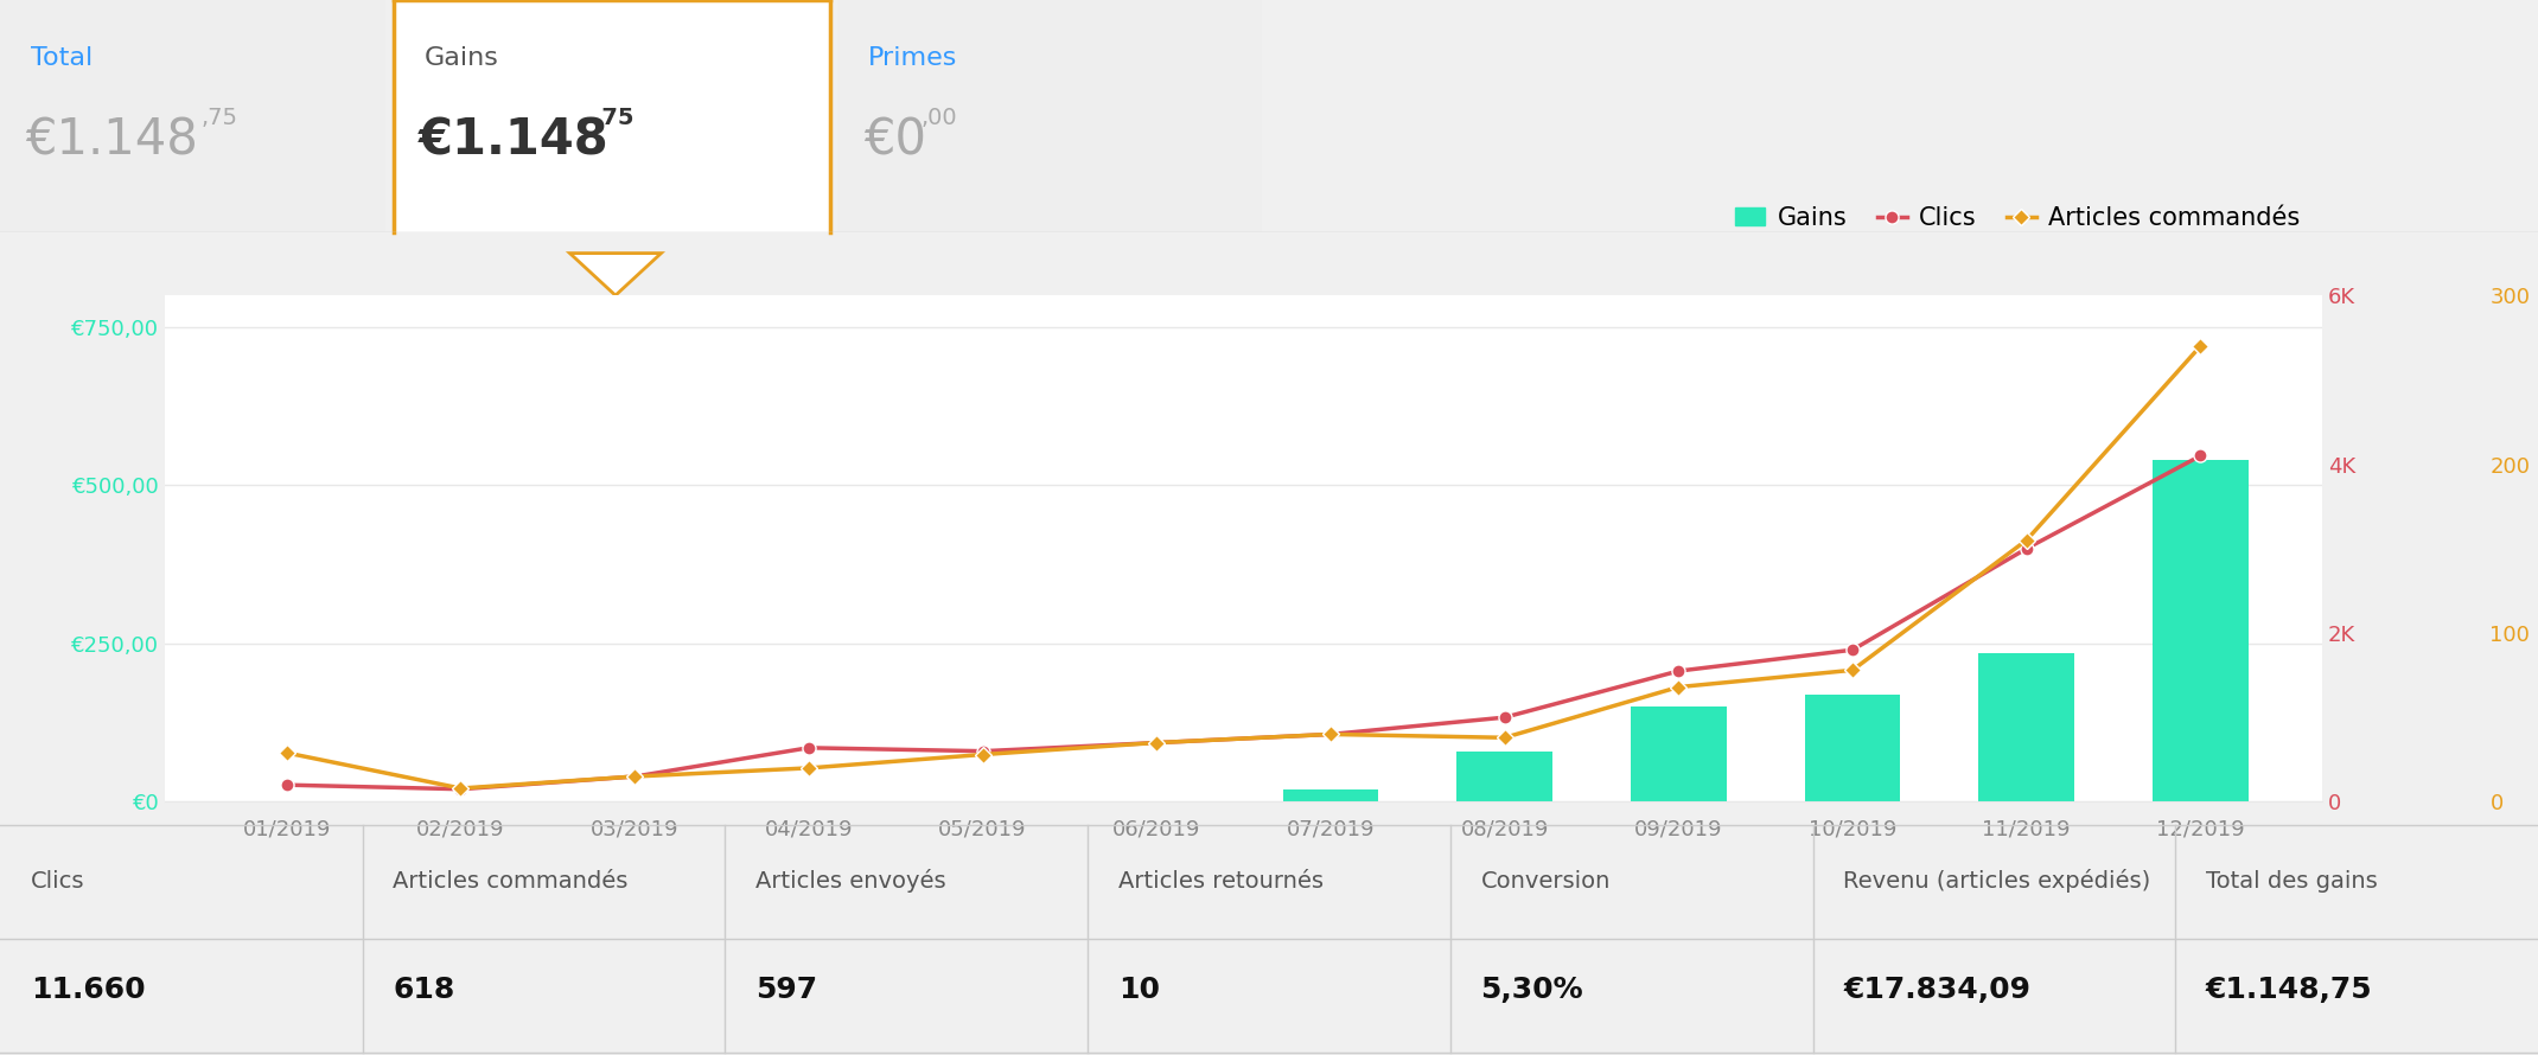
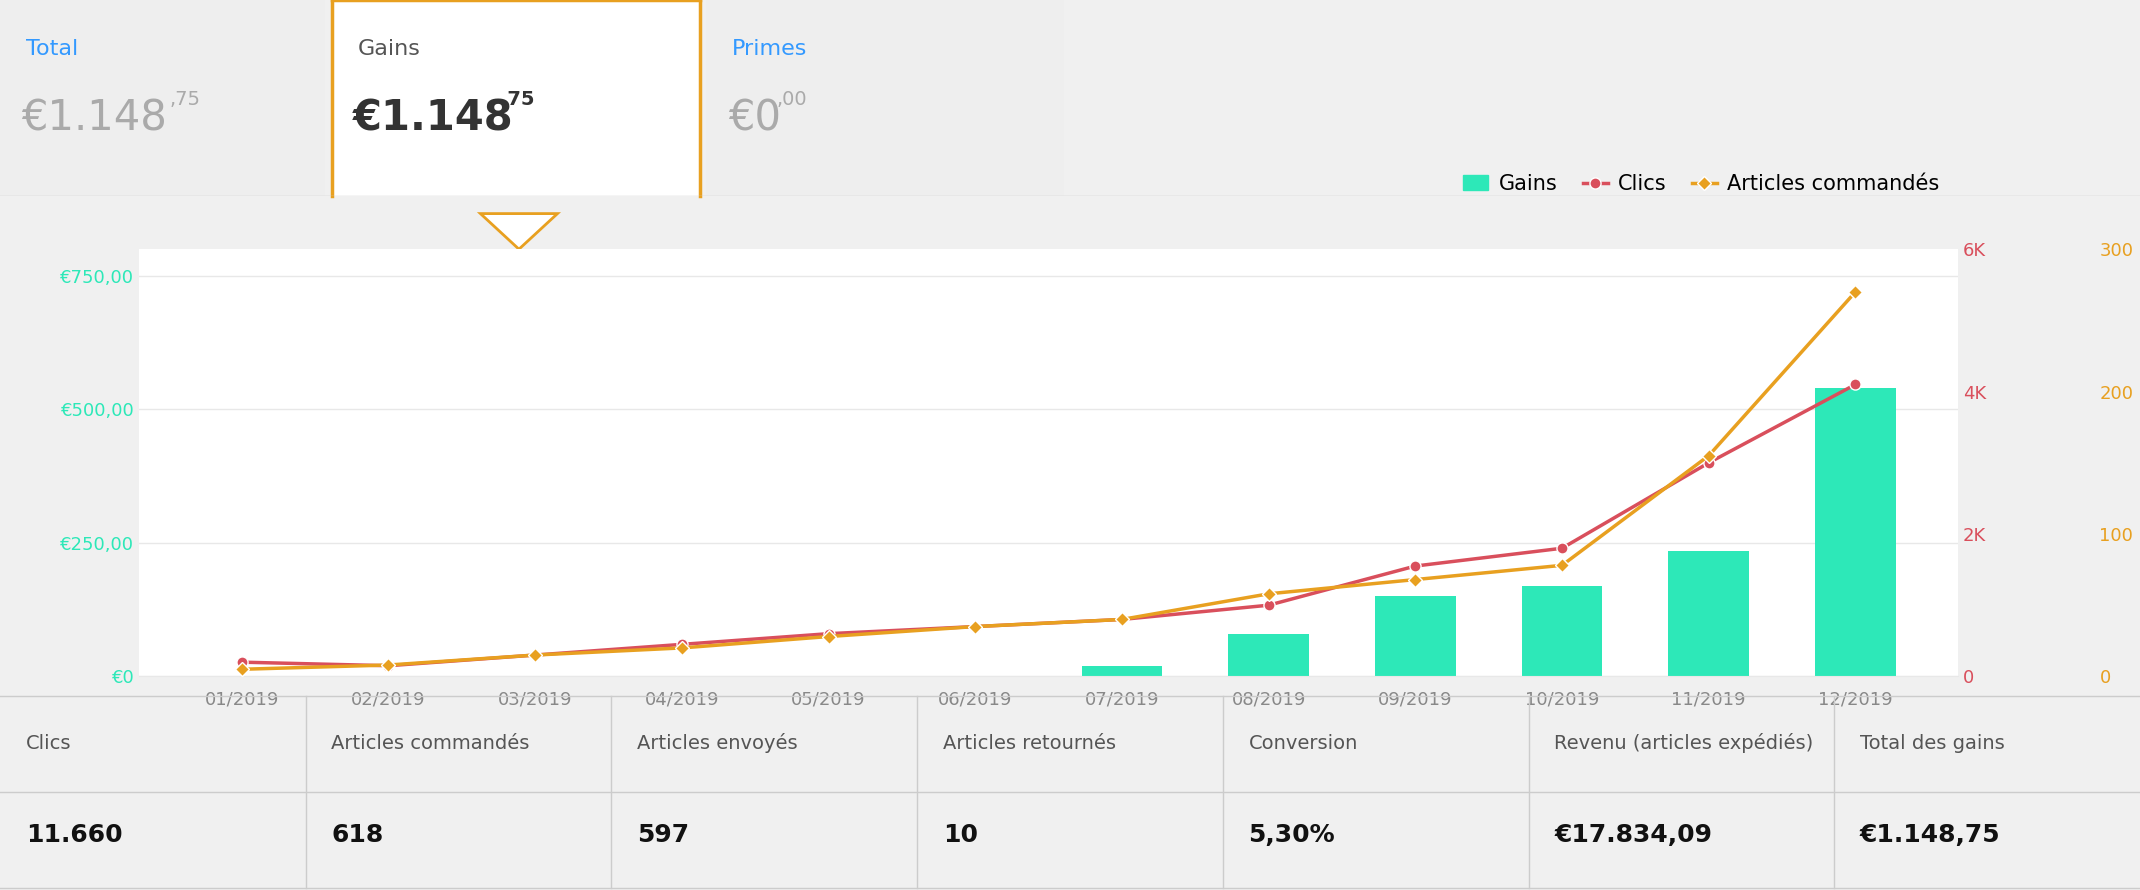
Articles commandés/01/2019: 29 -> 5
Clics/04/2019: 0.64K -> 0.45K
Articles commandés/08/2019: 38 -> 58
